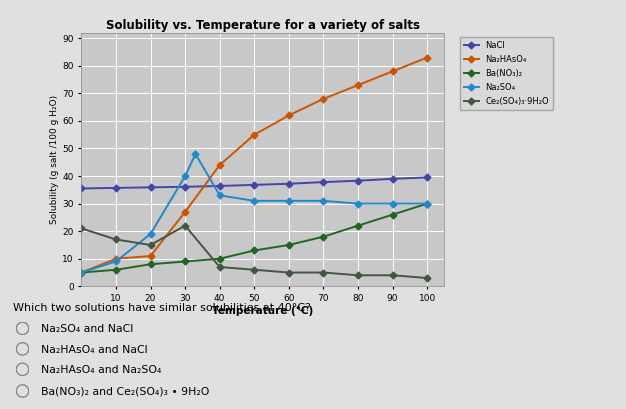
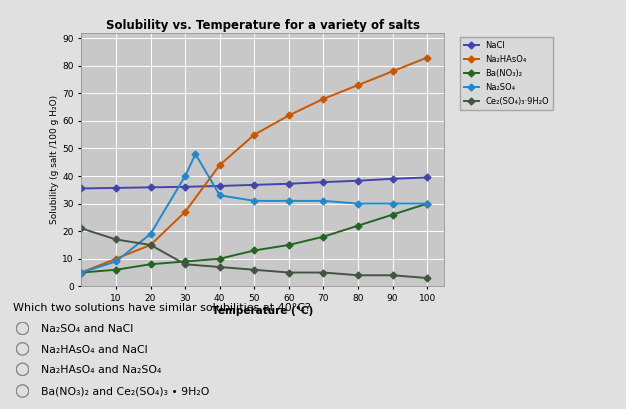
Na₂HAsO₄/20: 11 -> 15
Ce₂(SO₄)₃·9H₂O/30: 22 -> 8
